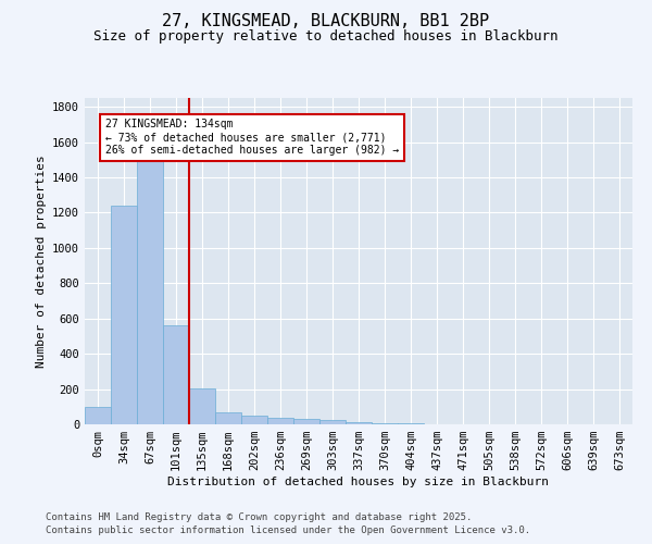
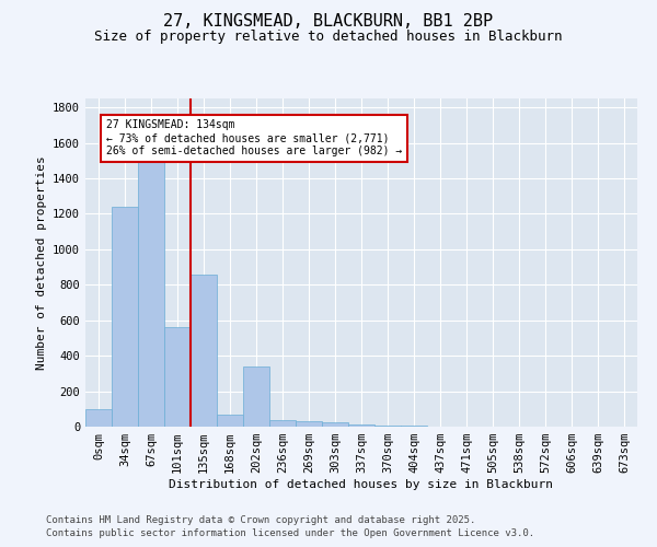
135sqm: 200 -> 860
202sqm: 50 -> 340
